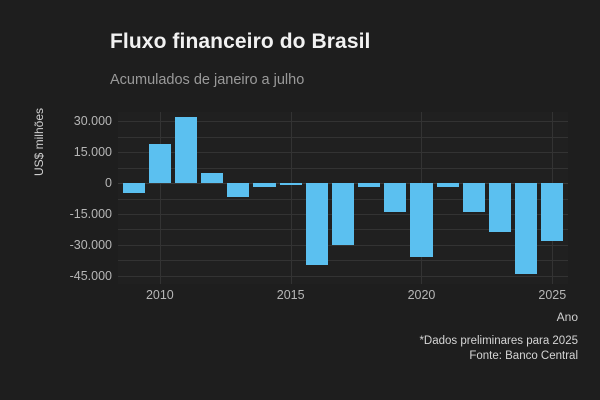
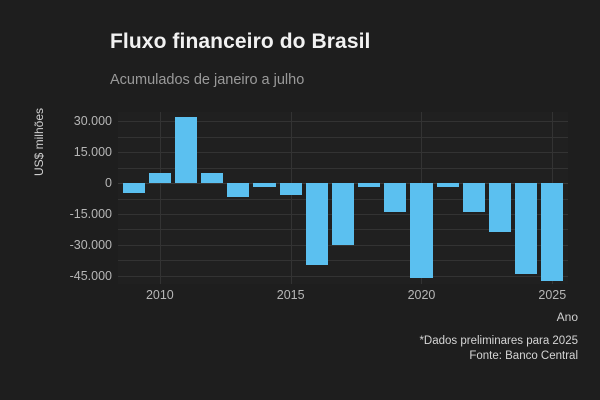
2010: 19000 -> 5000
2015: -1000 -> -6000
2020: -36000 -> -46000
2025: -28000 -> -48000
